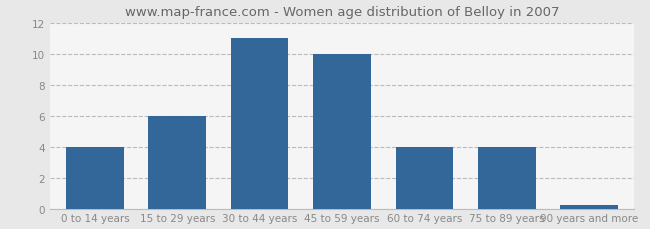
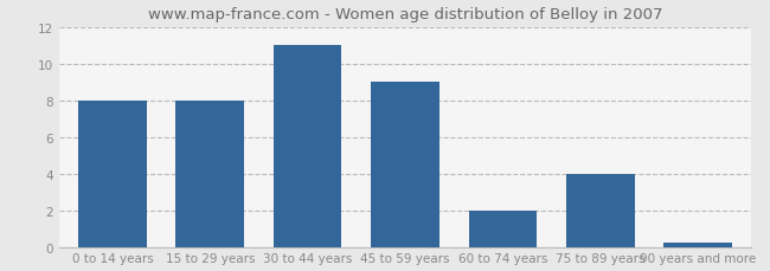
0 to 14 years: 4.0 -> 8.0
15 to 29 years: 6.0 -> 8.0
45 to 59 years: 10.0 -> 9.0
60 to 74 years: 4.0 -> 2.0
